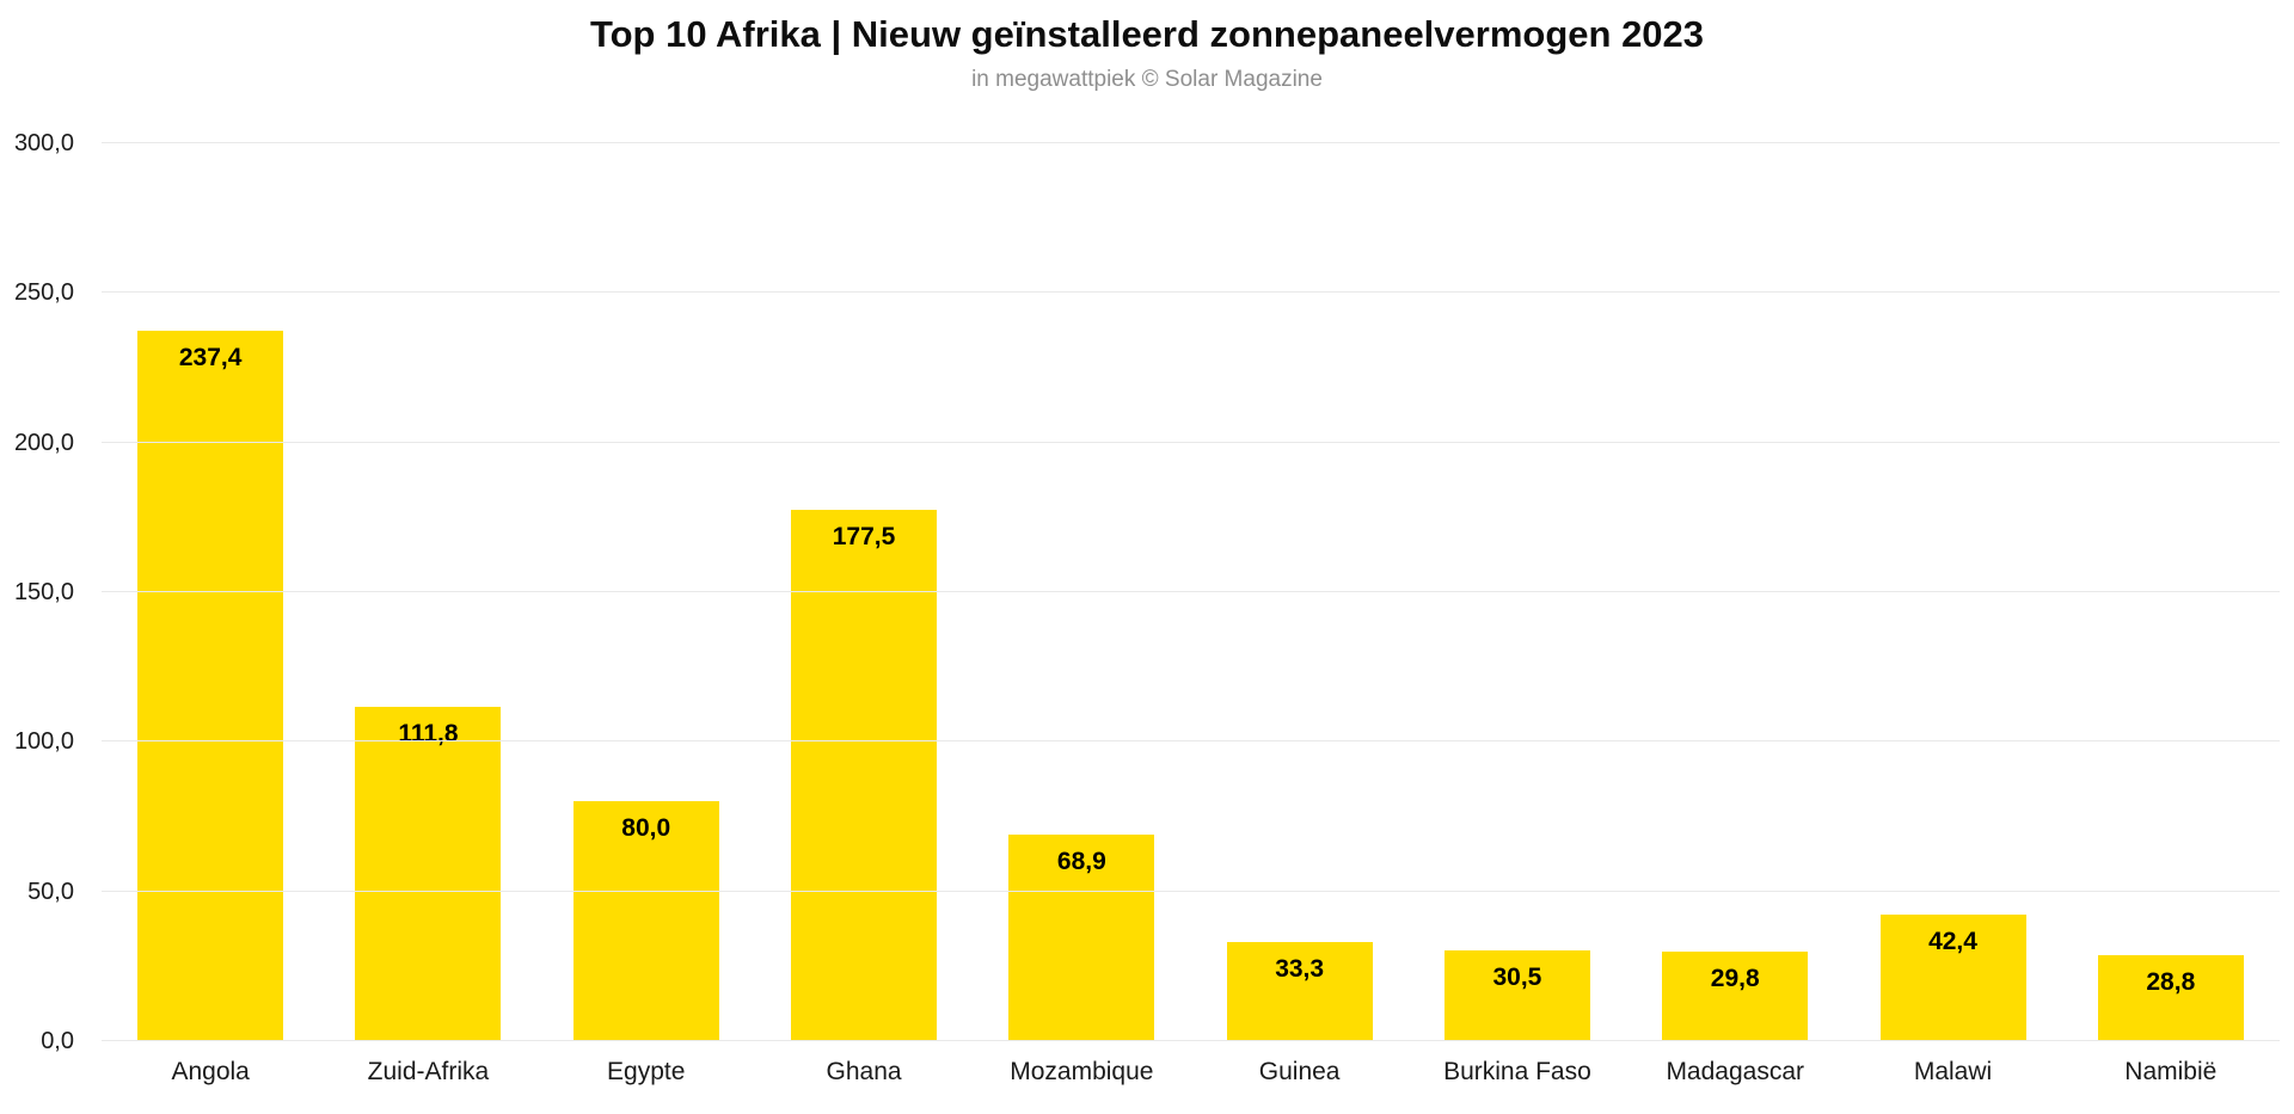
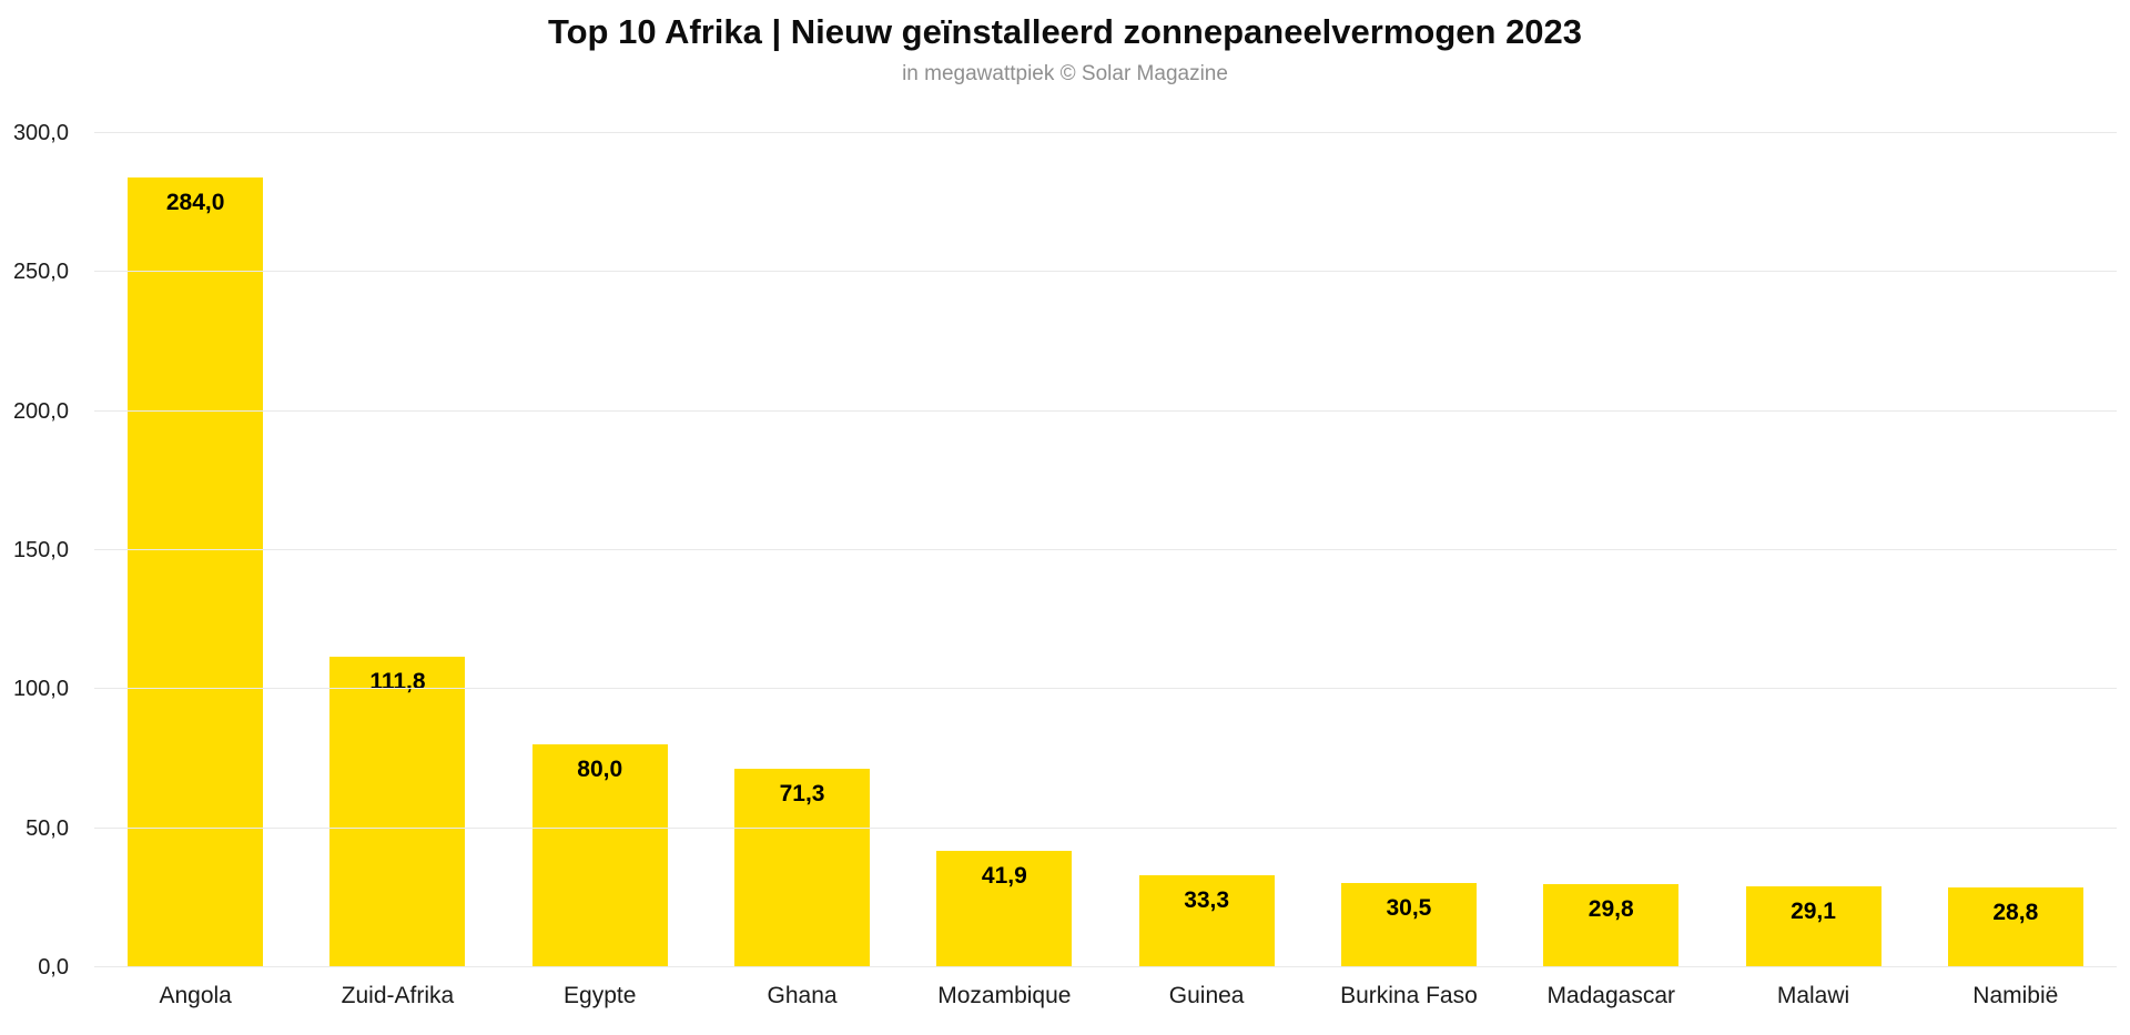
Angola: 237,4 -> 284,0
Ghana: 177,5 -> 71,3
Mozambique: 68,9 -> 41,9
Malawi: 42,4 -> 29,1
